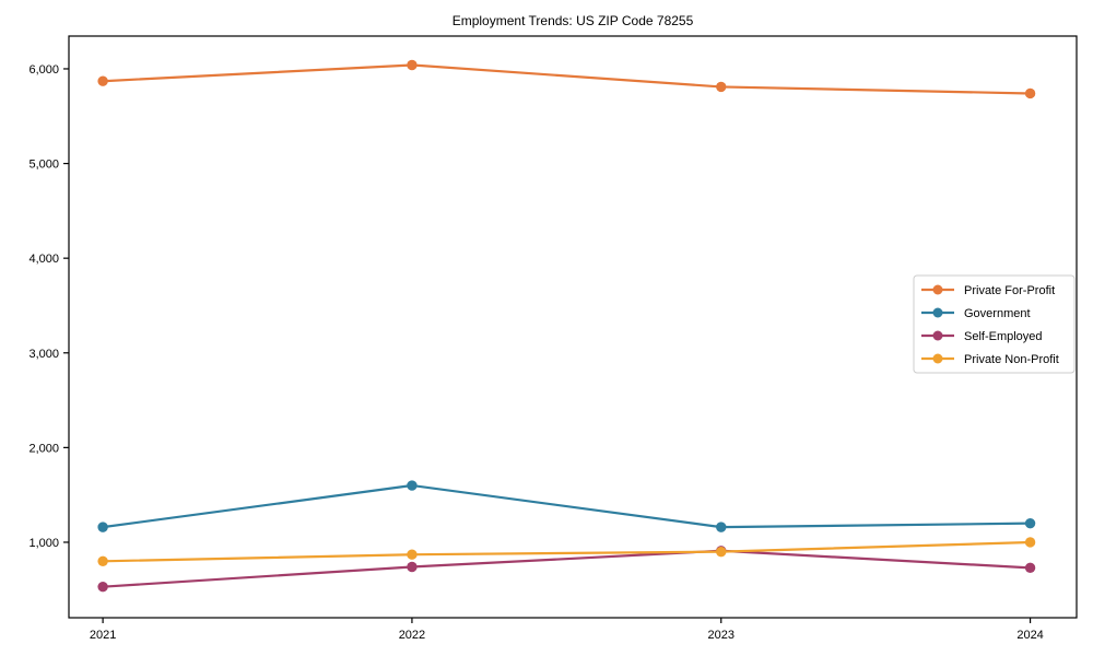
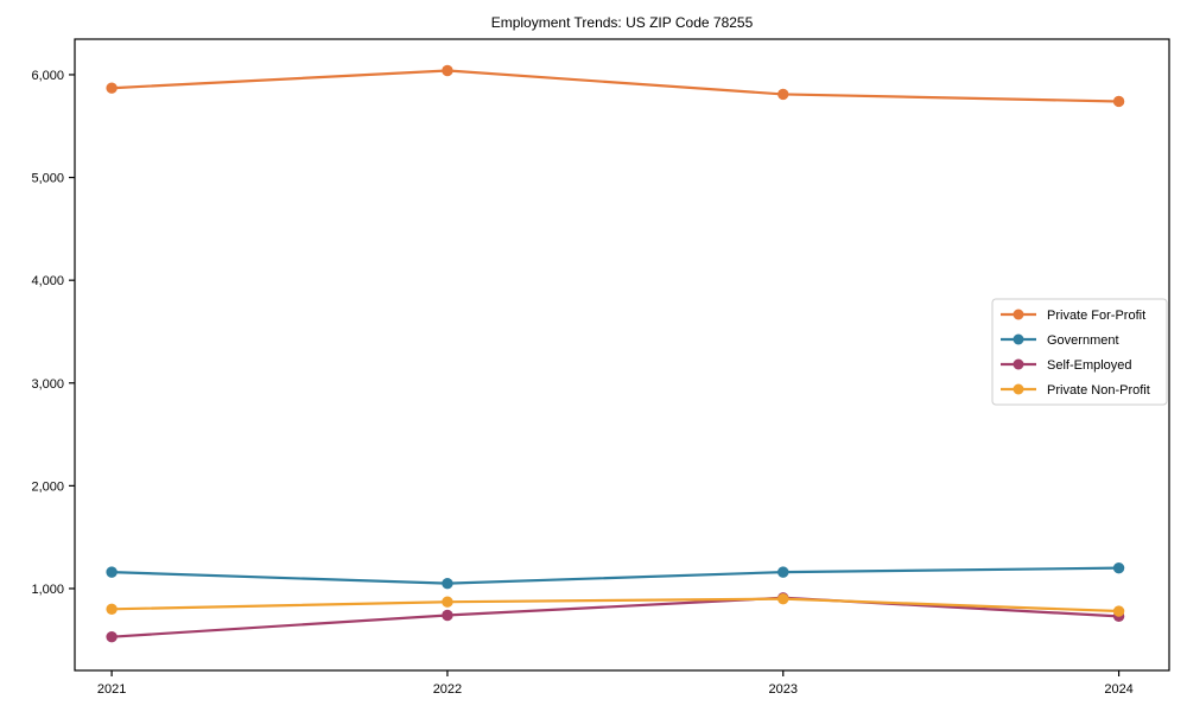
Government/2022: 1600 -> 1000
Private Non-Profit/2024: 1000 -> 800
